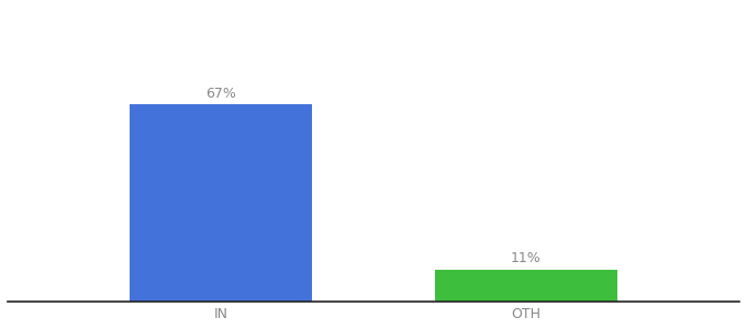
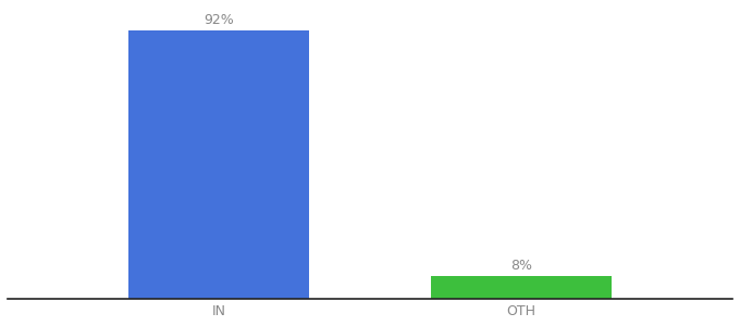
IN: 67% -> 92%
OTH: 11% -> 8%
